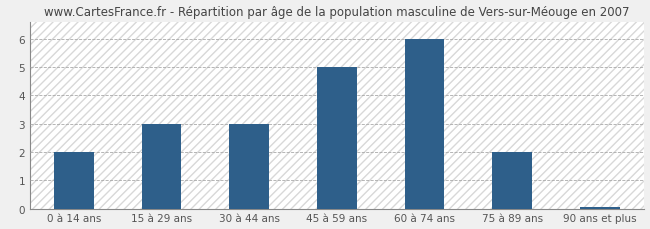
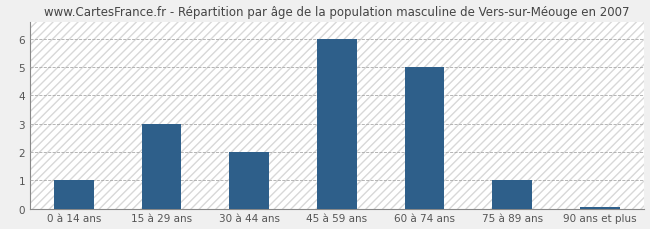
0 à 14 ans: 2.00 -> 1.00
30 à 44 ans: 3.00 -> 2.00
45 à 59 ans: 5.00 -> 6.00
60 à 74 ans: 6.00 -> 5.00
75 à 89 ans: 2.00 -> 1.00
